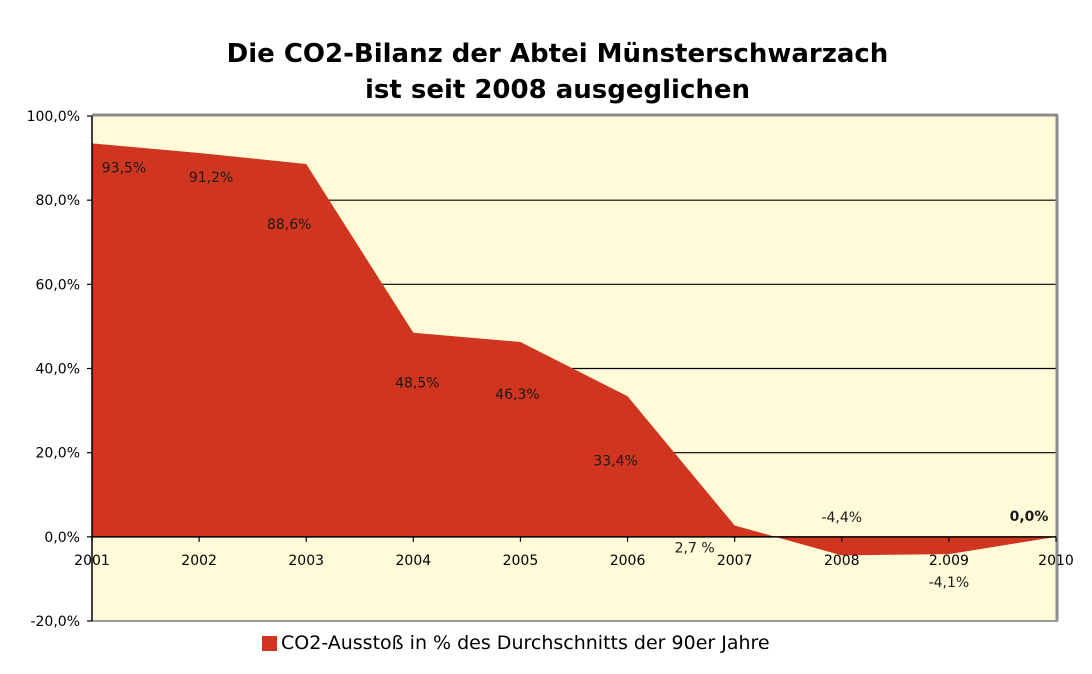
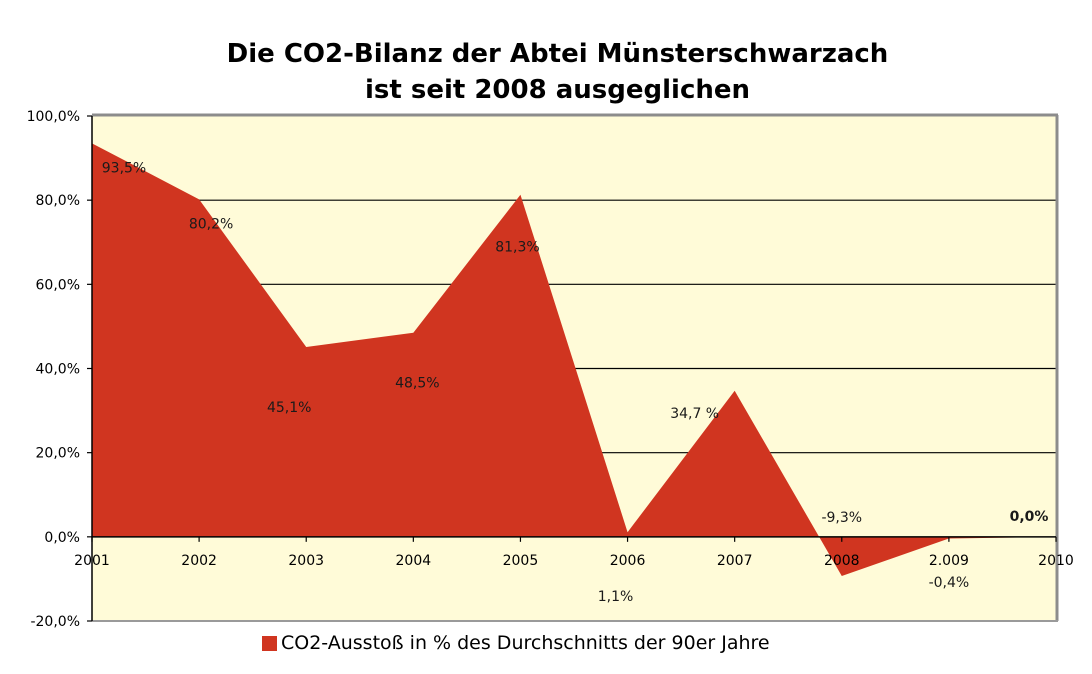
2002: 91,2% -> 80,2%
2003: 88,6% -> 45,1%
2005: 46,3% -> 81,3%
2006: 33,4% -> 1,1%
2007: 2,7 -> 34,7
2008: -4,4% -> -9,3%
2.009: -4,1% -> -0,4%
